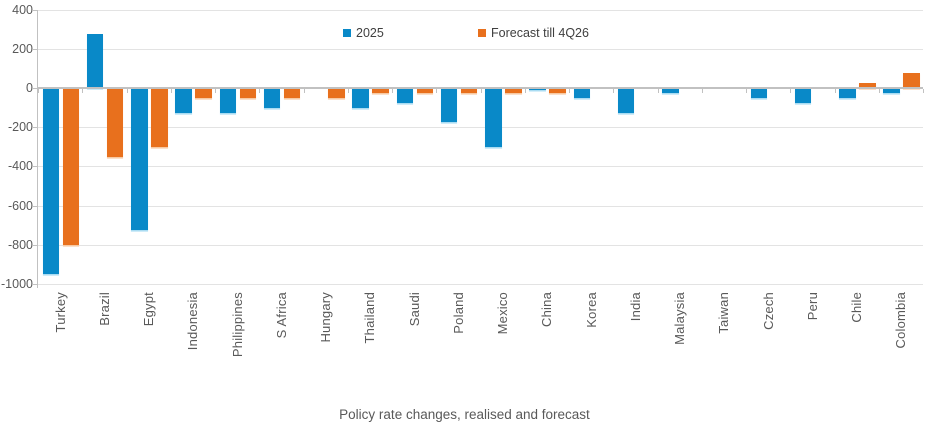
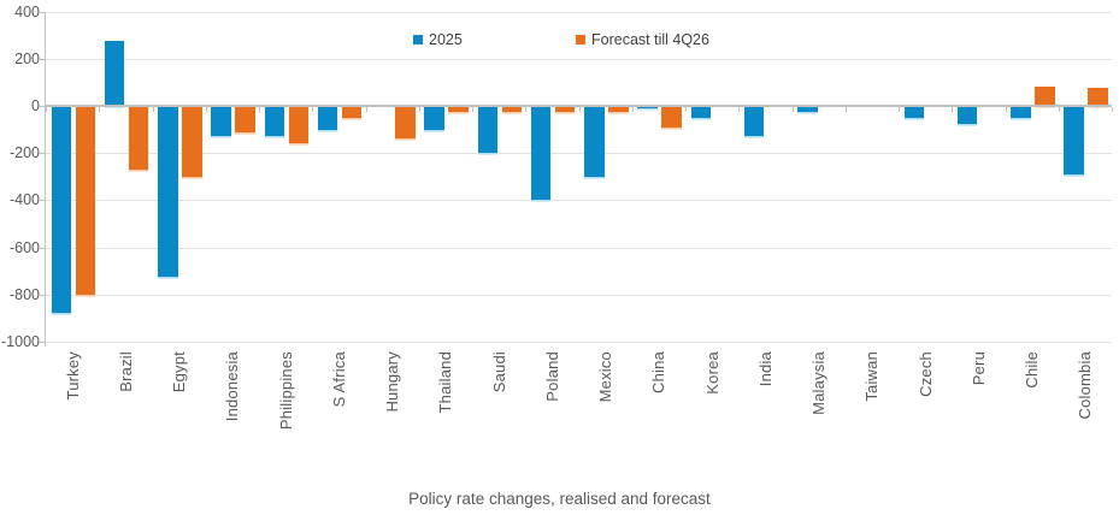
2025/Turkey: -950 -> -880
Forecast till 4Q26/Brazil: -350 -> -270
Forecast till 4Q26/Indonesia: -50 -> -110
Forecast till 4Q26/Philippines: -50 -> -160
Forecast till 4Q26/Hungary: -50 -> -140
2025/Saudi: -80 -> -200
2025/Poland: -180 -> -400
Forecast till 4Q26/China: -20 -> -90
Forecast till 4Q26/Chile: 20 -> 80
2025/Colombia: -20 -> -290
